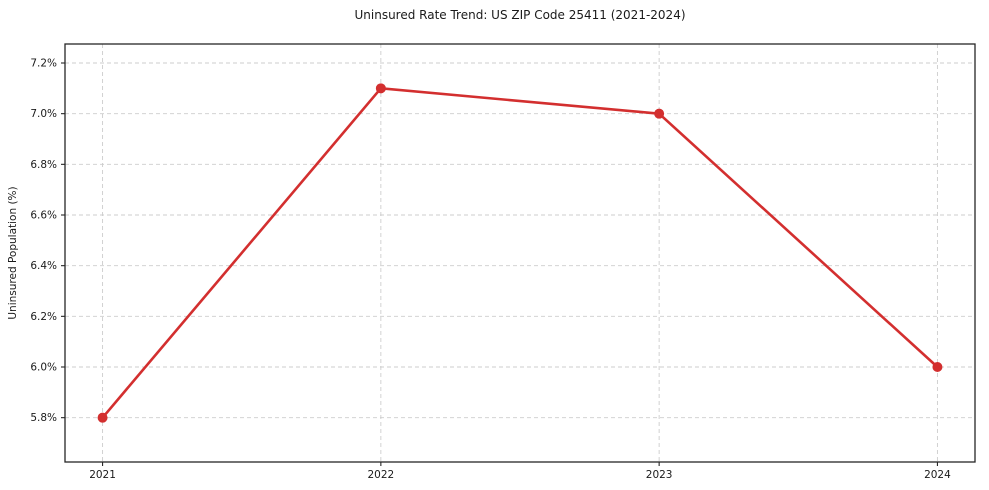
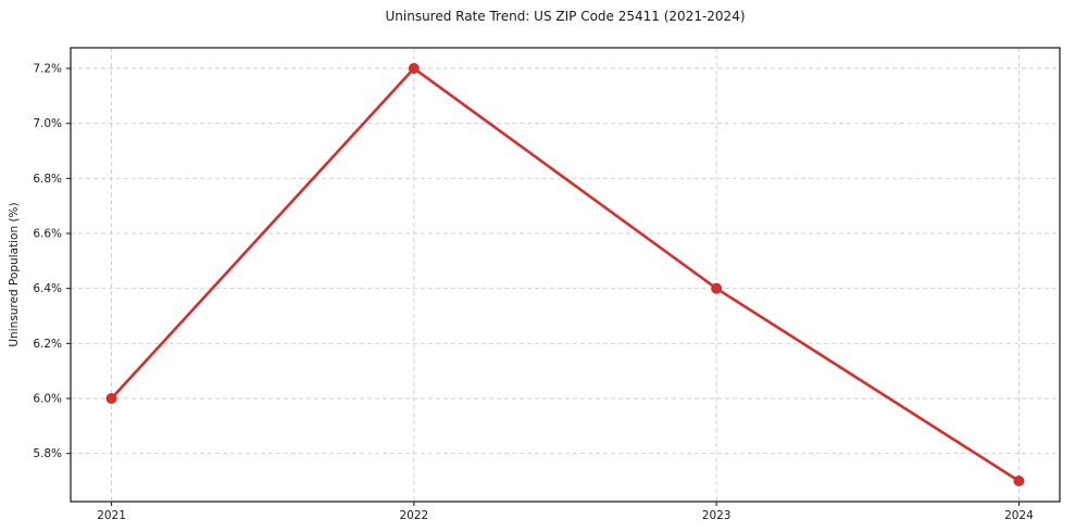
2021: 5.8% -> 6.0%
2022: 7.1% -> 7.2%
2023: 7.0% -> 6.4%
2024: 6.0% -> 5.7%
